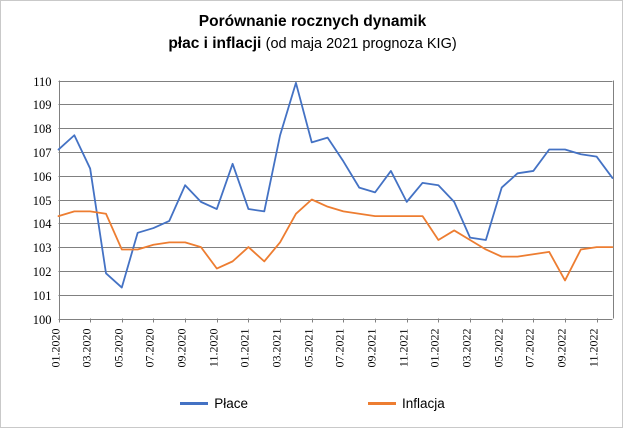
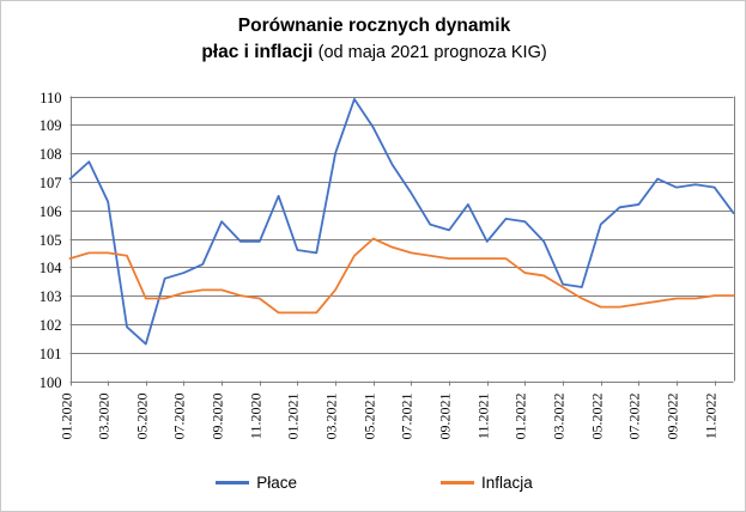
Płace/11.2020: 104.6 -> 104.9
Inflacja/11.2020: 102.1 -> 102.9
Inflacja/01.2021: 103.0 -> 102.4
Płace/03.2021: 107.7 -> 108.0
Płace/05.2021: 107.4 -> 108.9
Inflacja/01.2022: 103.3 -> 103.8
Płace/09.2022: 107.1 -> 106.8
Inflacja/09.2022: 101.6 -> 102.9
